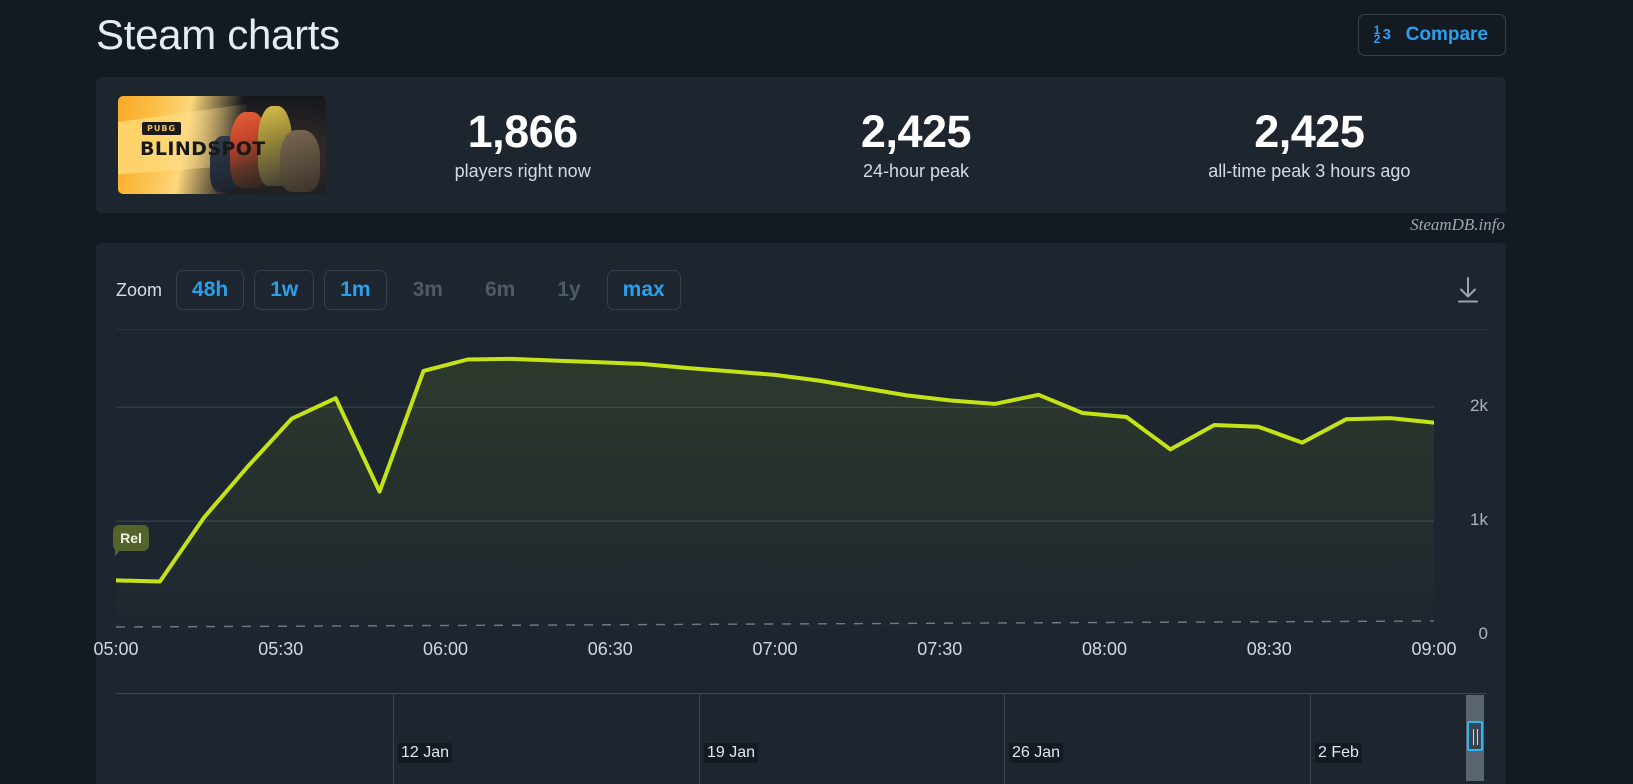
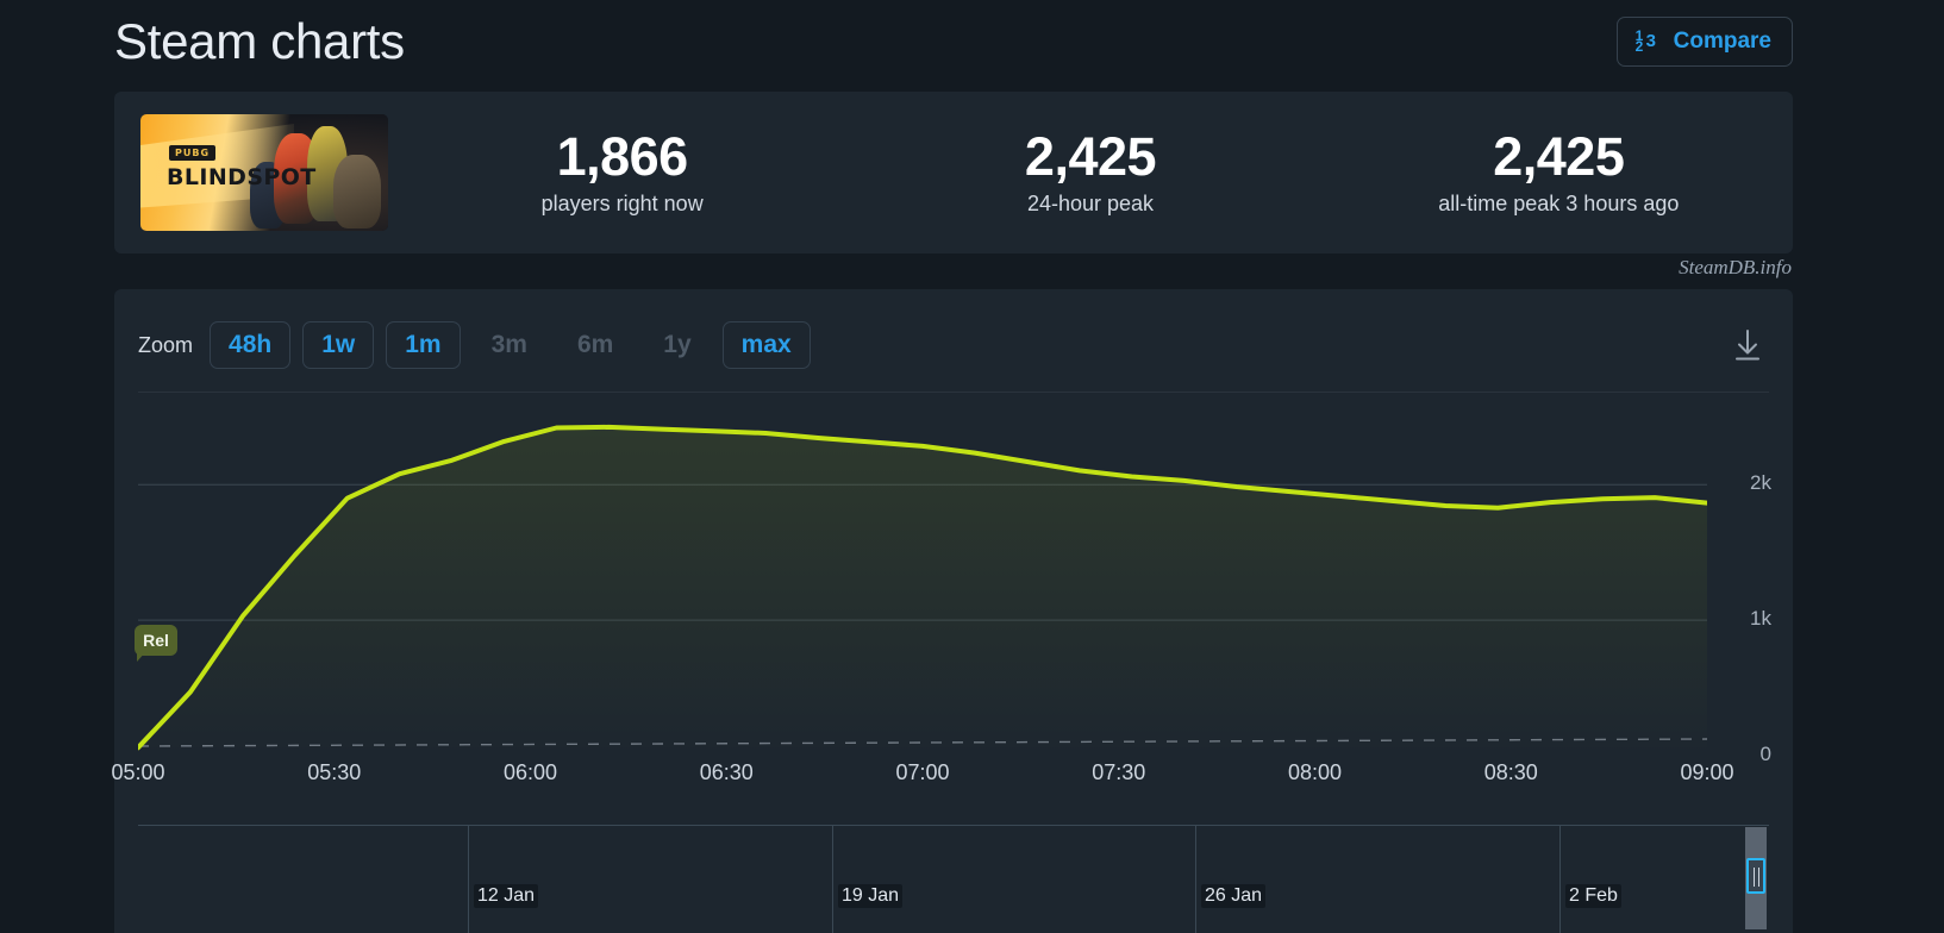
05:00: 0.48k -> 0.06k
05:30: 1.26k -> 2.18k
07:30: 2.11k -> 1.98k
08:00: 1.63k -> 1.88k
08:30: 1.69k -> 1.87k
